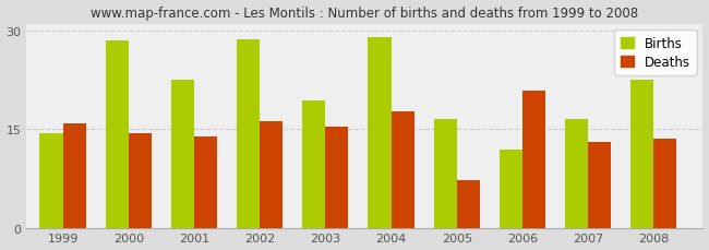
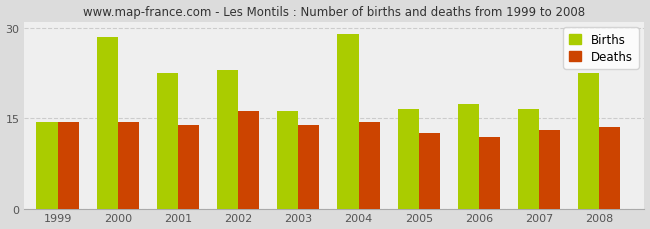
Deaths/1999: 15.8 -> 14.3
Births/2002: 28.6 -> 23.0
Births/2003: 19.4 -> 16.1
Deaths/2003: 15.4 -> 13.8
Deaths/2004: 17.6 -> 14.3
Deaths/2005: 7.2 -> 12.5
Births/2006: 11.8 -> 17.3
Deaths/2006: 20.8 -> 11.9
